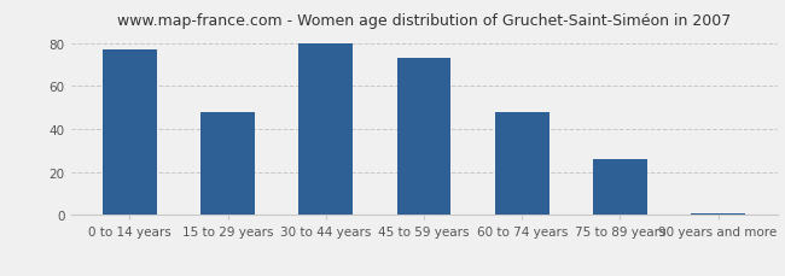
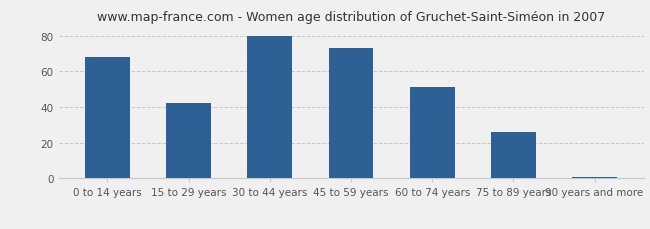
0 to 14 years: 77 -> 68
15 to 29 years: 48 -> 42
60 to 74 years: 48 -> 51
